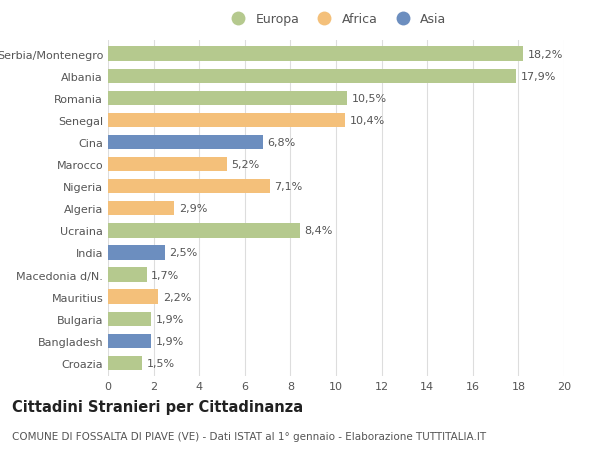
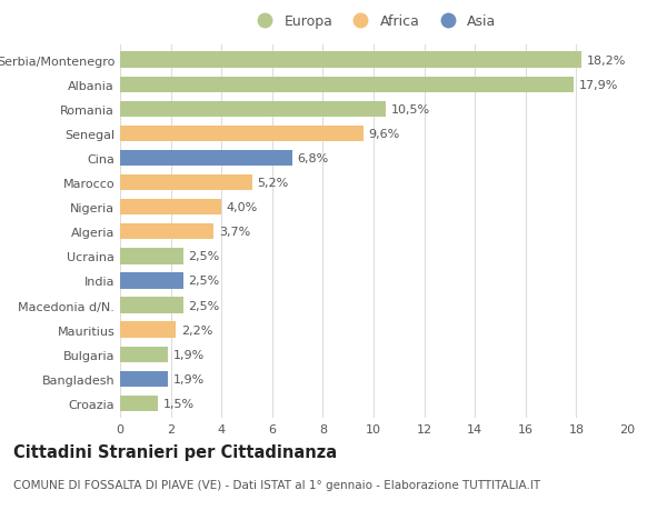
Senegal: 10,4% -> 9,6%
Nigeria: 7,1% -> 4,0%
Algeria: 2,9% -> 3,7%
Ucraina: 8,4% -> 2,5%
Macedonia d/N.: 1,7% -> 2,5%
